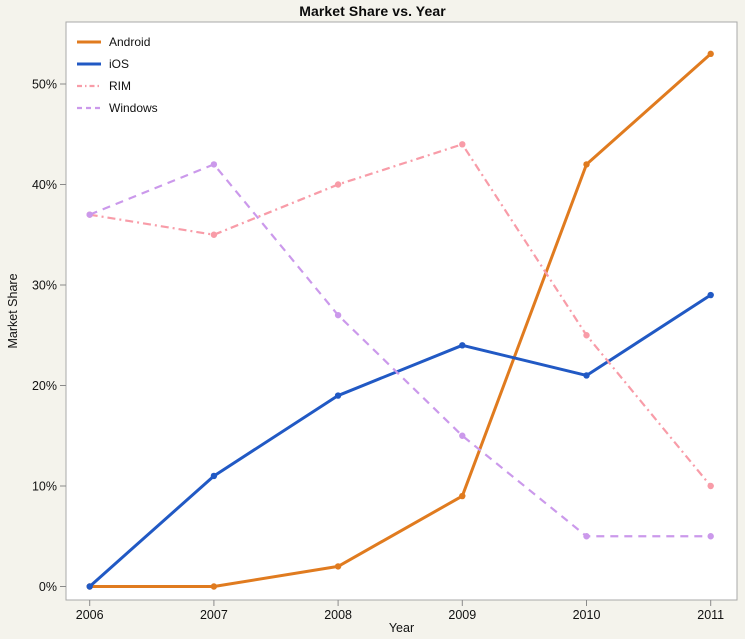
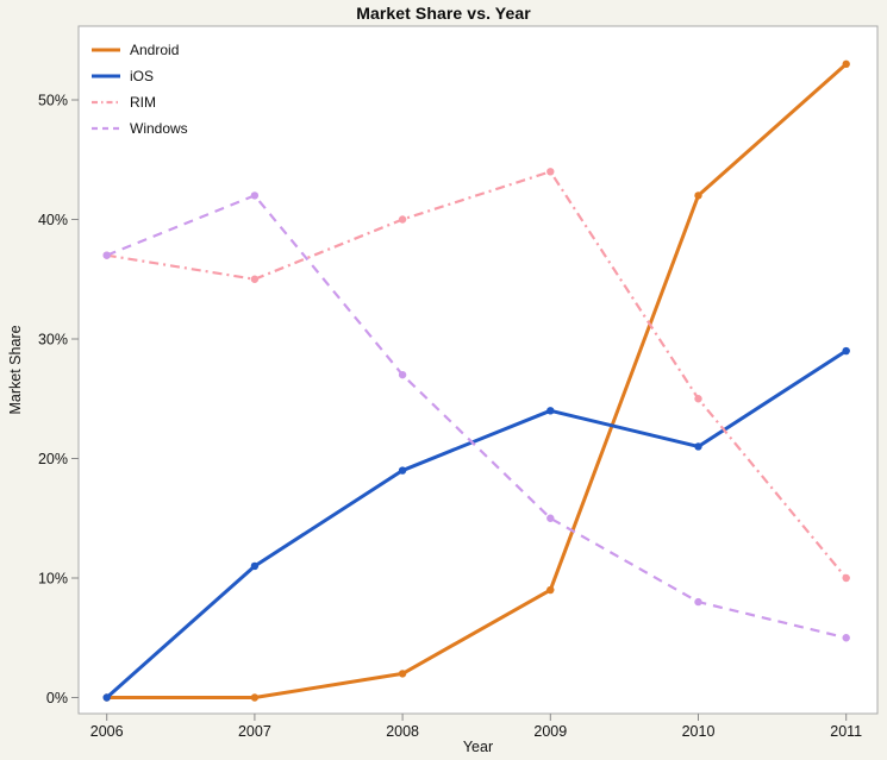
Windows/2010: 5% -> 8%
